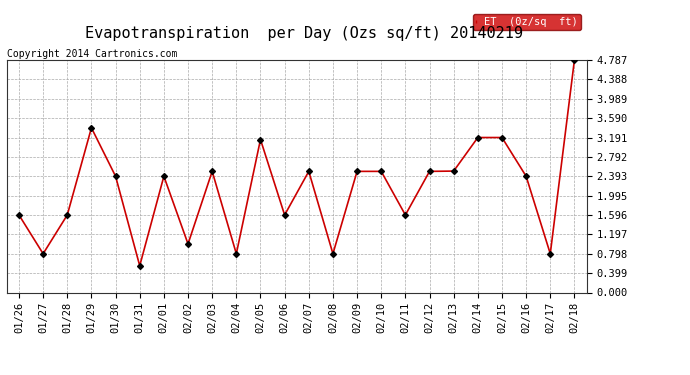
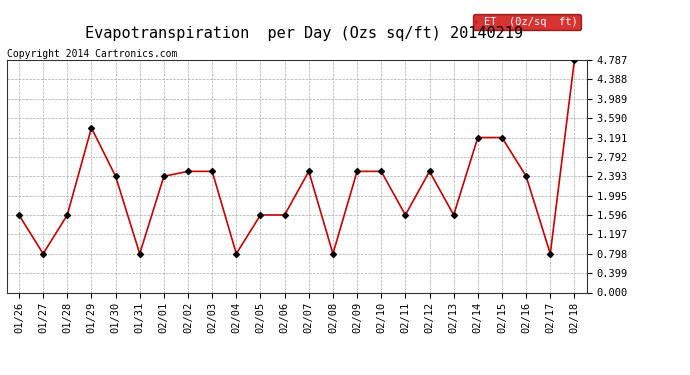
01/31: 0.55 -> 0.80
02/02: 1.00 -> 2.49
02/05: 3.15 -> 1.60
02/13: 2.50 -> 1.60
